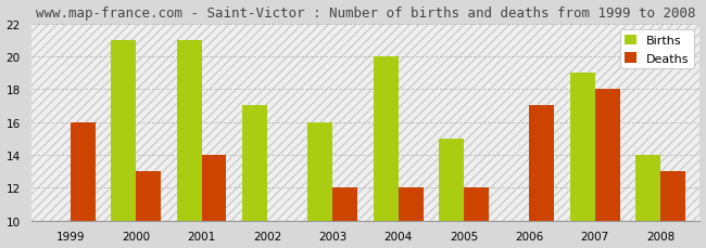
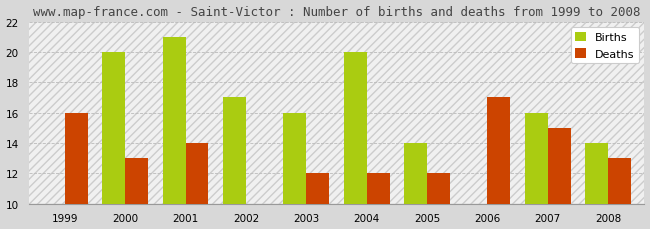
Births/2000: 21 -> 20
Births/2005: 15 -> 14
Births/2007: 19 -> 16
Deaths/2007: 18 -> 15
